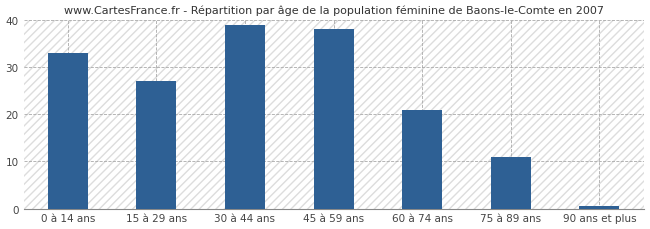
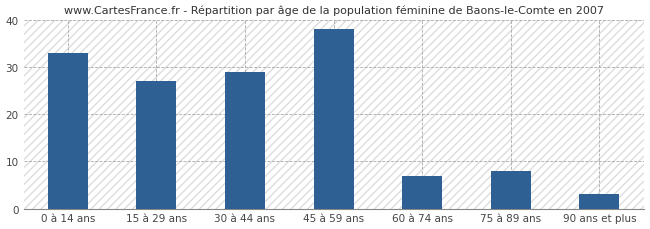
30 à 44 ans: 39.0 -> 29.0
60 à 74 ans: 21.0 -> 7.0
75 à 89 ans: 11.0 -> 8.0
90 ans et plus: 0.5 -> 3.0
